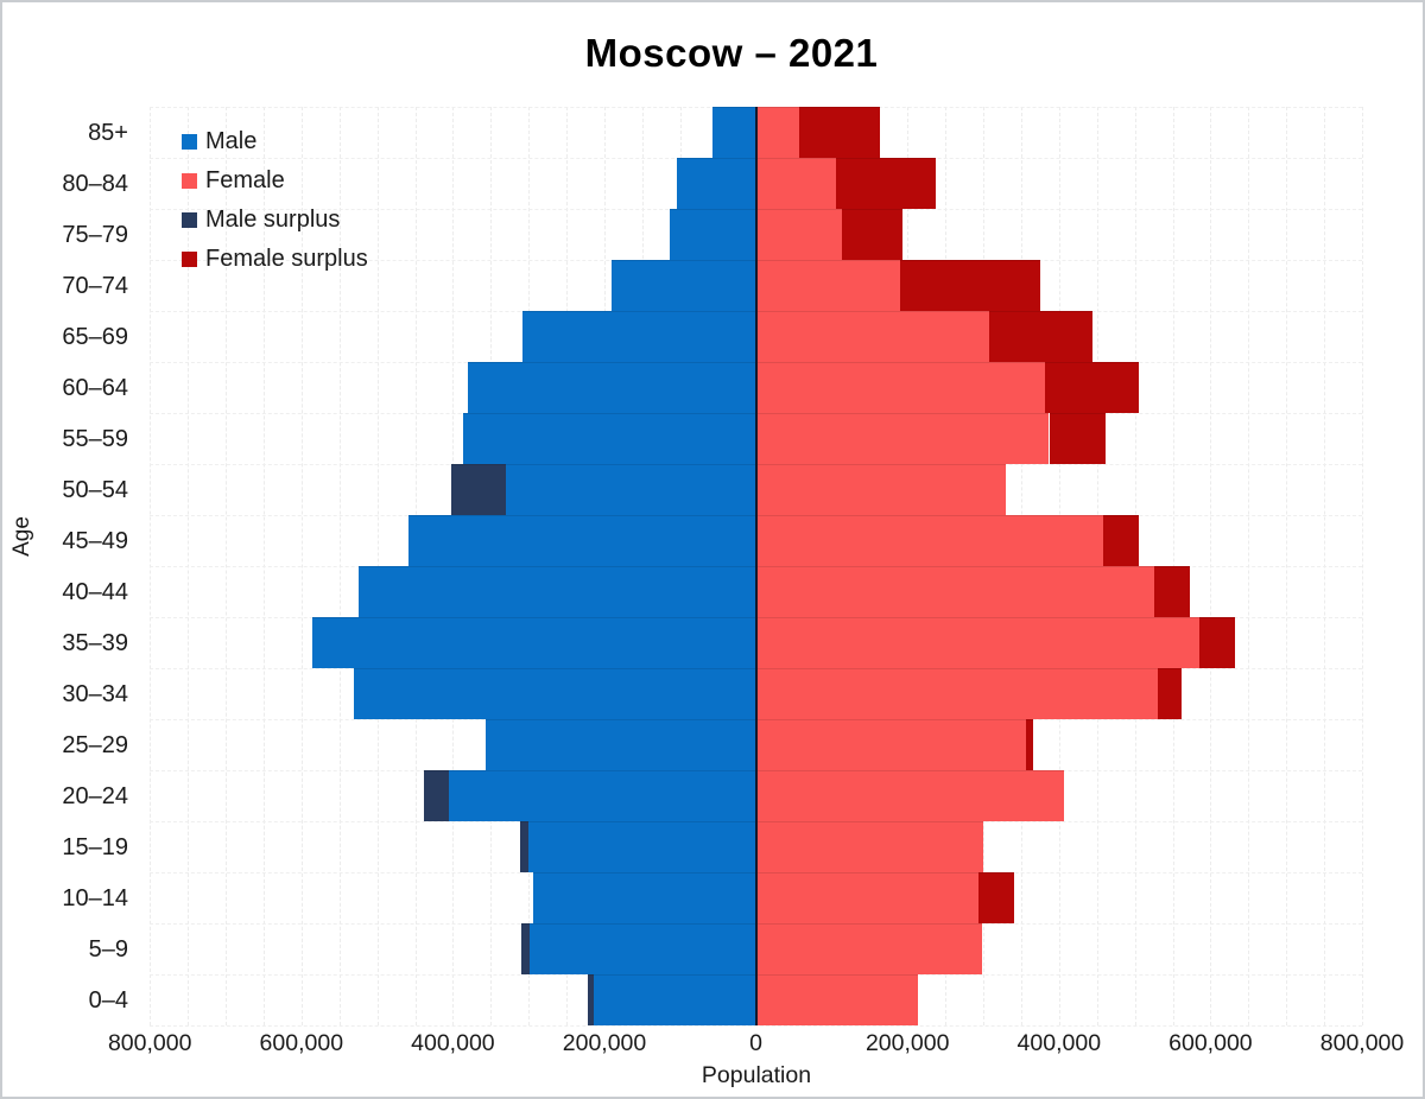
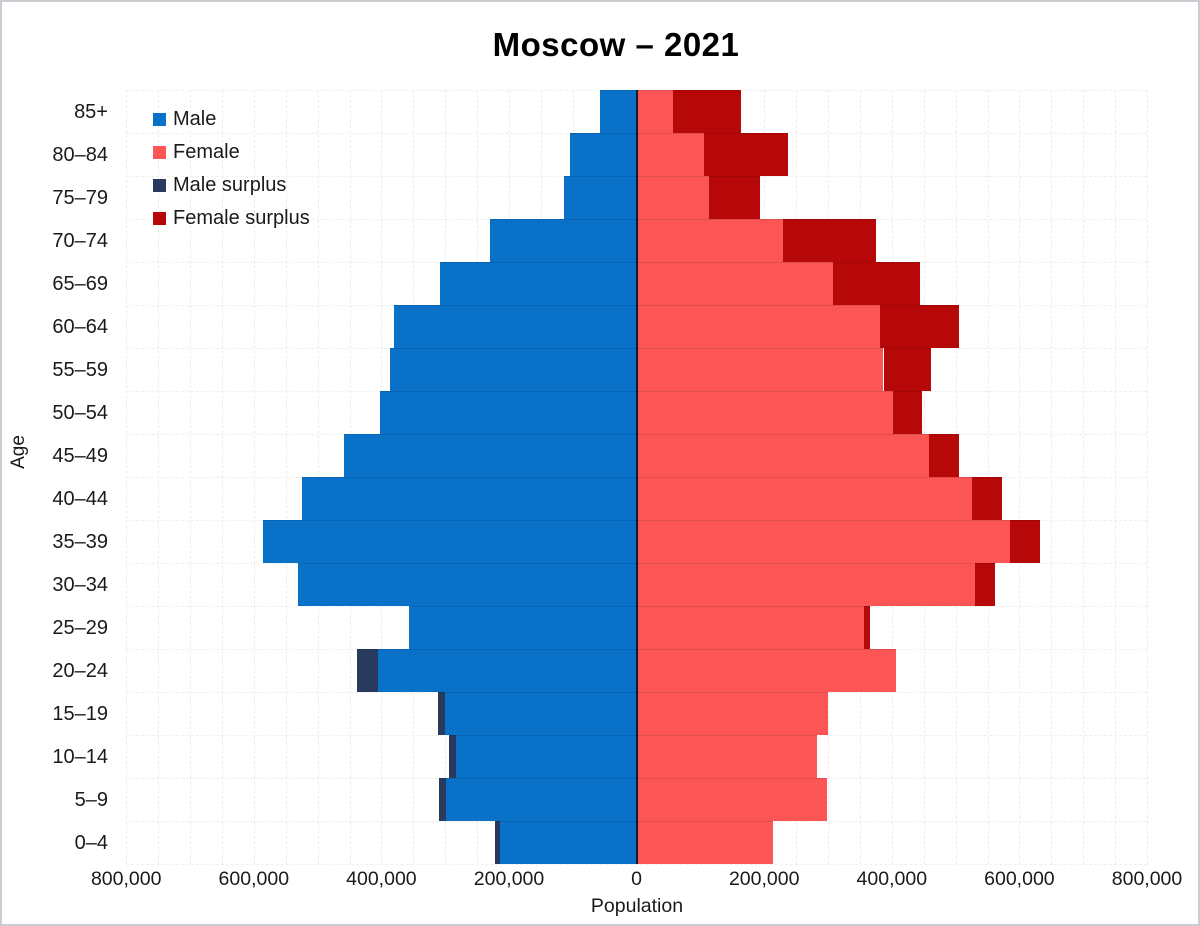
Female/10–14: 340000 -> 280000
Female/50–54: 330000 -> 450000
Male/70–74: 190000 -> 230000
